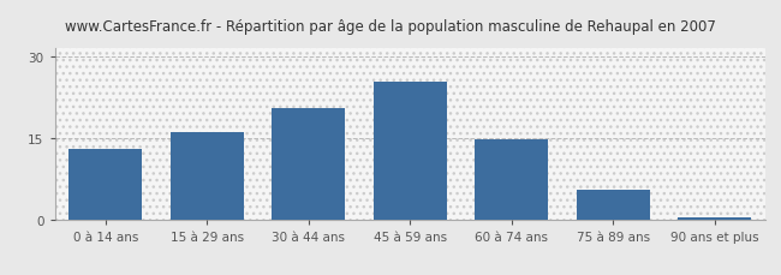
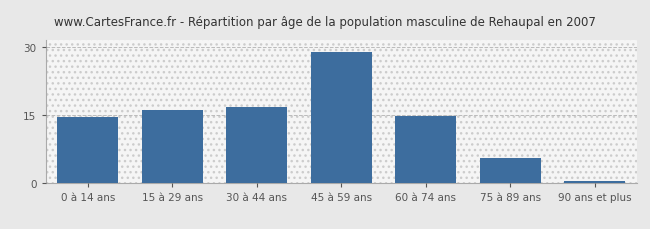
0 à 14 ans: 13.0 -> 14.5
30 à 44 ans: 20.5 -> 16.8
45 à 59 ans: 25.5 -> 29.0
